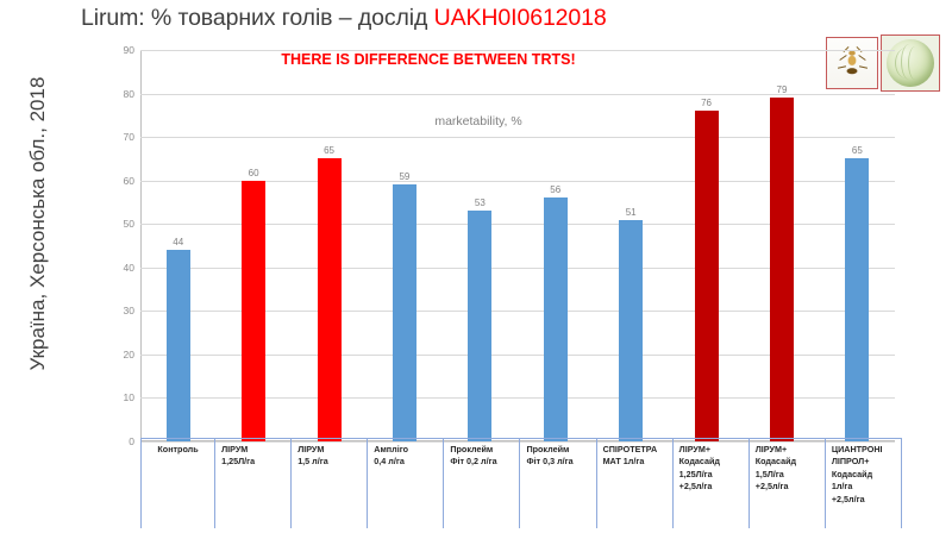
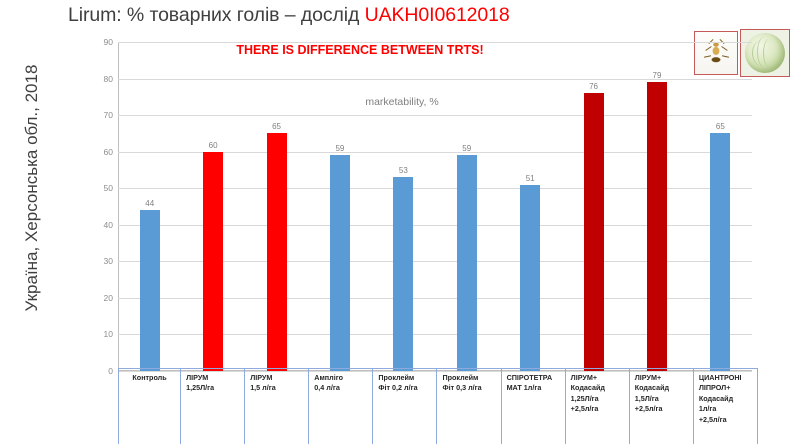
Проклейм Фіт 0,3 л/га: 56 -> 59
